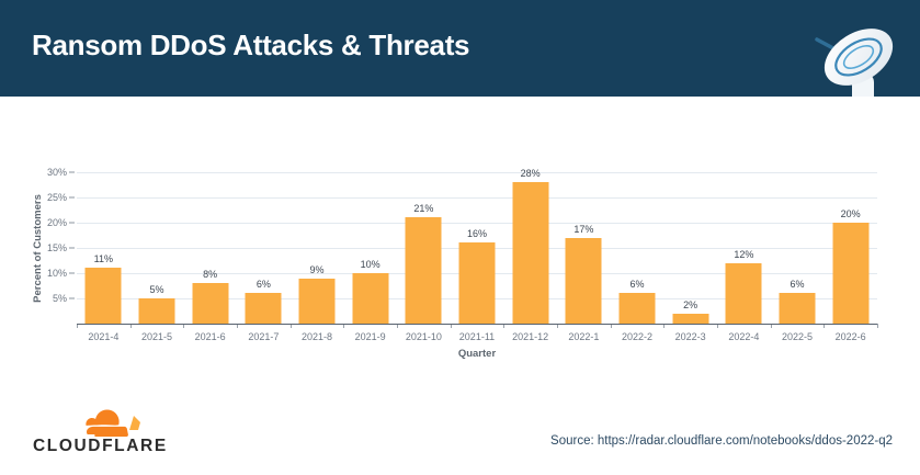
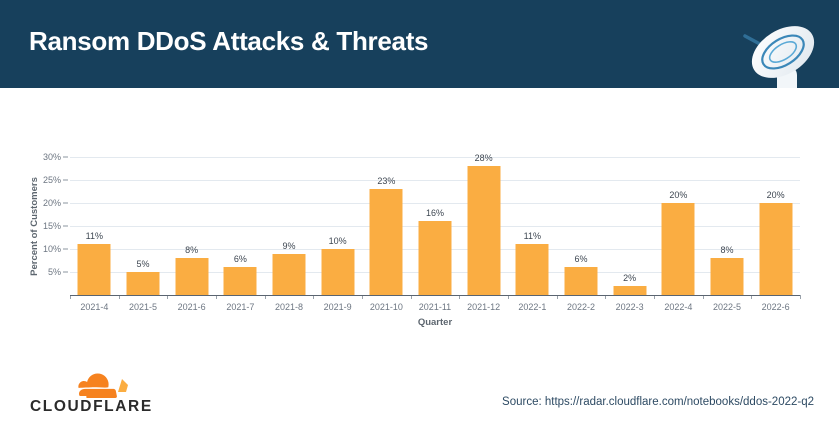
2021-10: 21% -> 23%
2022-1: 17% -> 11%
2022-4: 12% -> 20%
2022-5: 6% -> 8%
